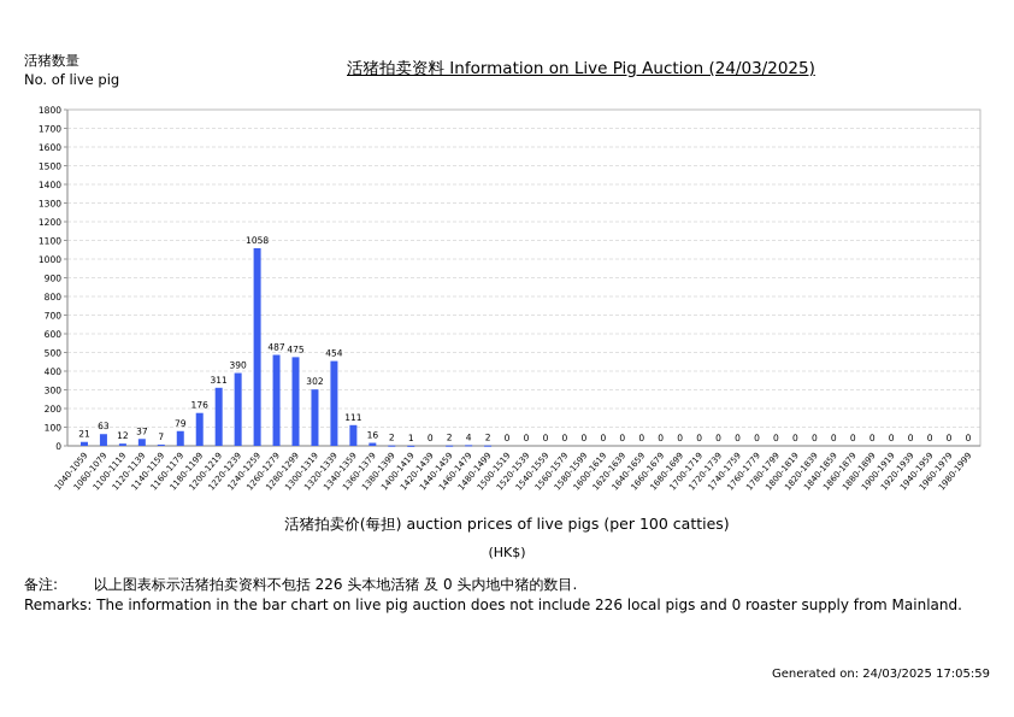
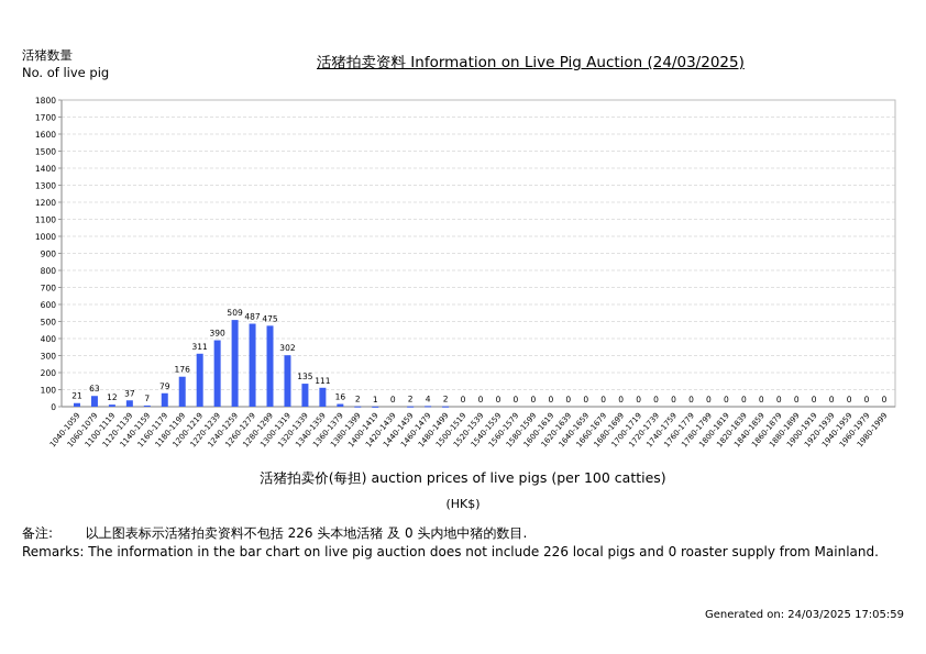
1240-1259: 1058 -> 509
1320-1339: 454 -> 135
